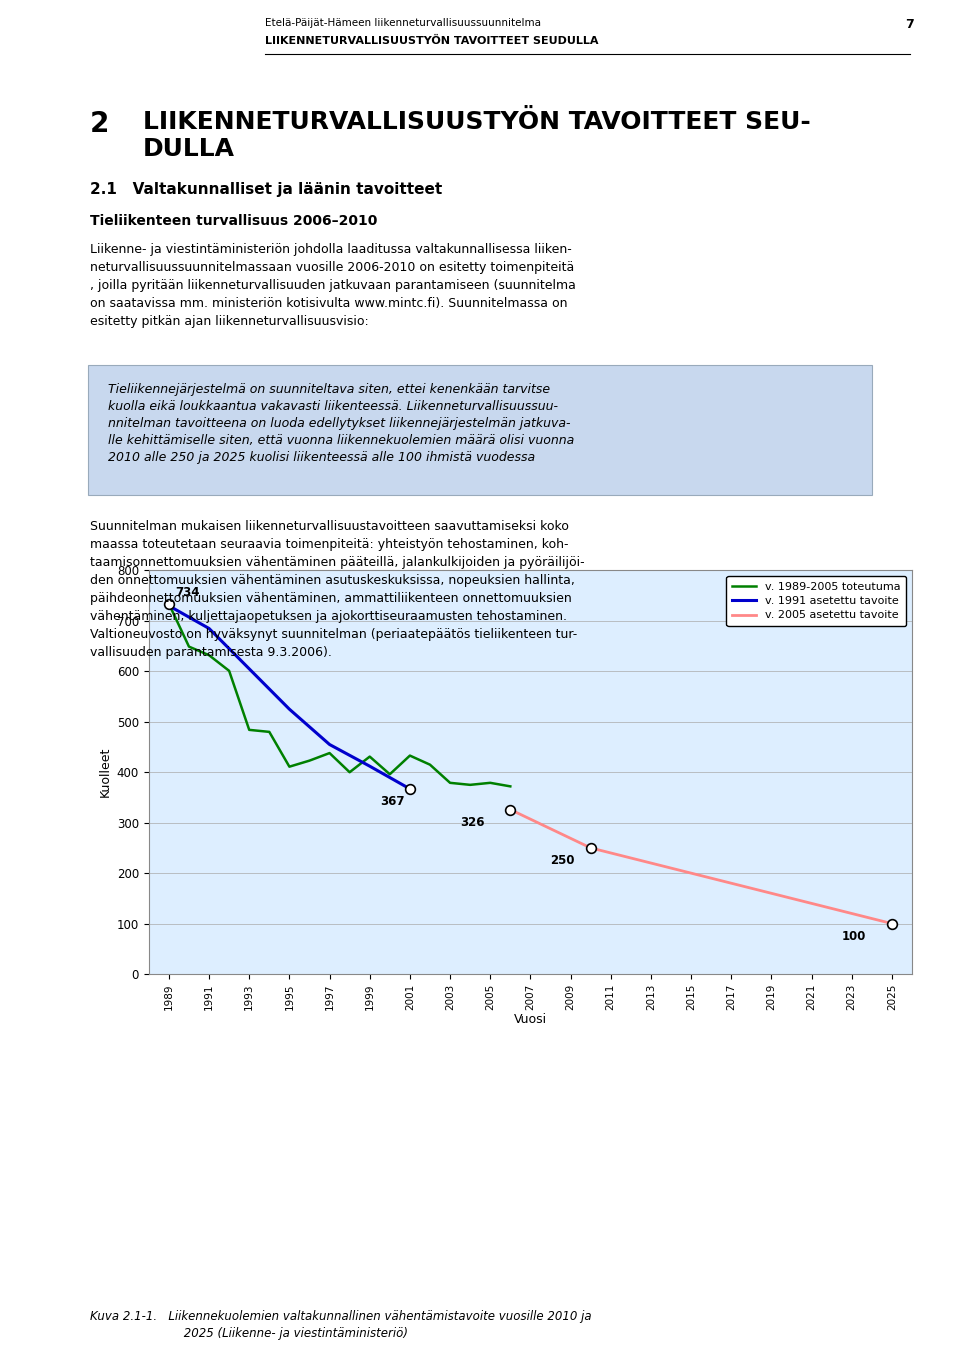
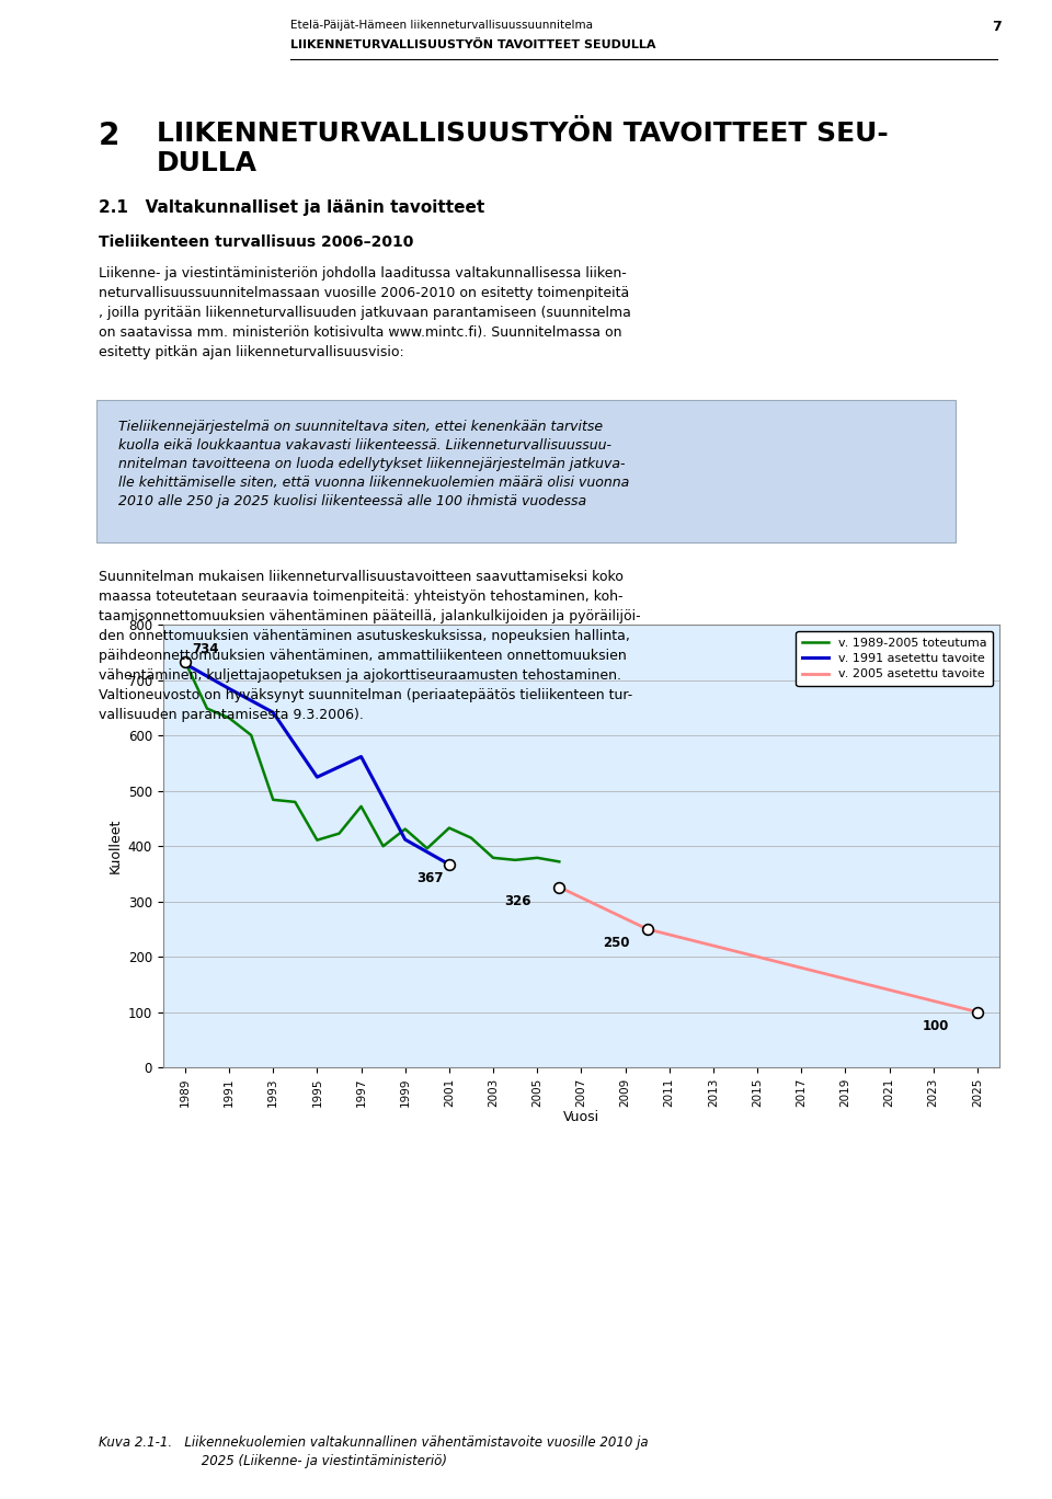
v. 1991 asetettu tavoite/1993: 605 -> 642
v. 1989-2005 toteutuma/1997: 438 -> 472
v. 1991 asetettu tavoite/1997: 455 -> 562
